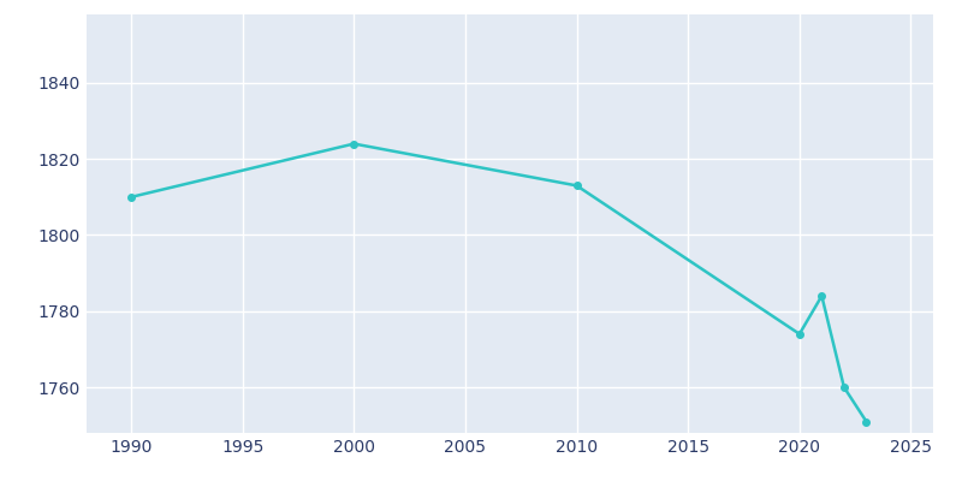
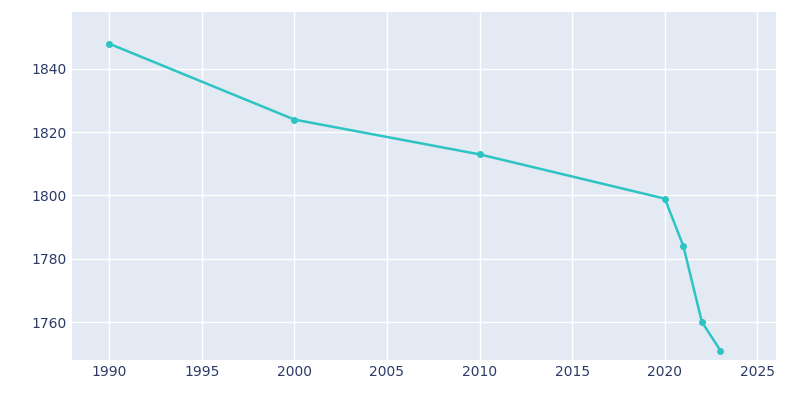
1990: 1810 -> 1848
2020: 1774 -> 1799
